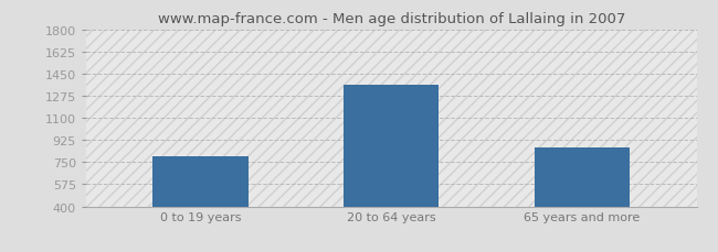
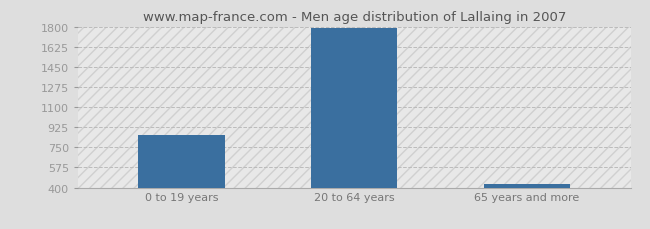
0 to 19 years: 800 -> 860
20 to 64 years: 1360 -> 1790
65 years and more: 870 -> 430
